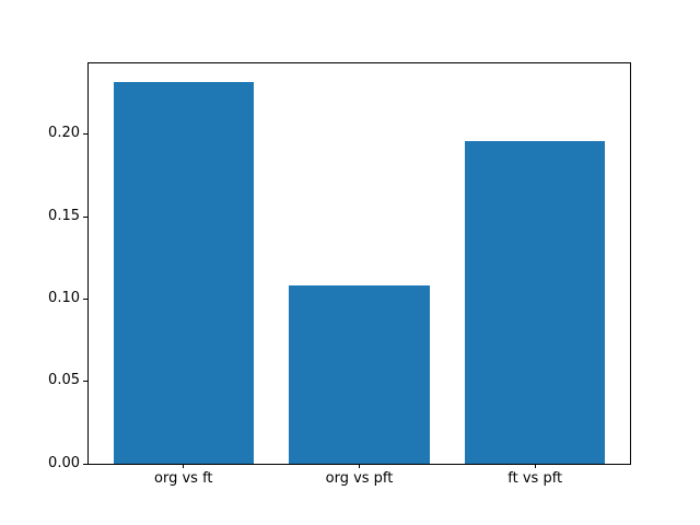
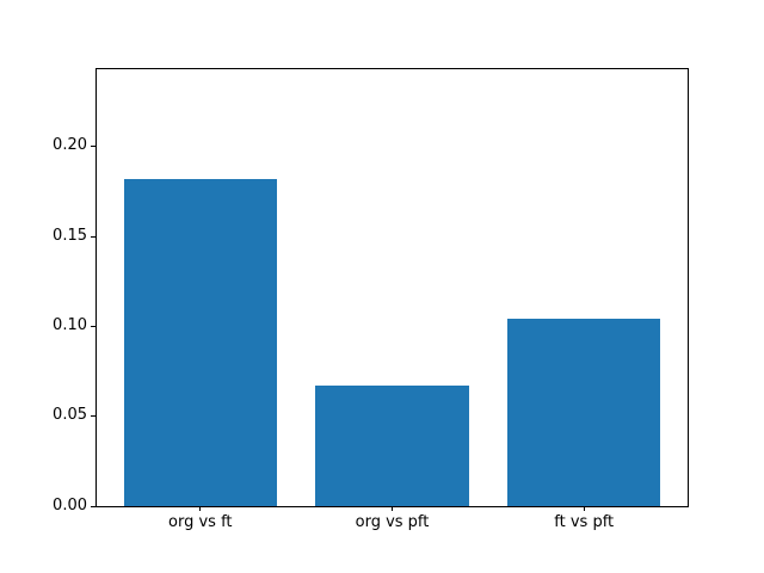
org vs ft: 0.232 -> 0.182
org vs pft: 0.108 -> 0.067
ft vs pft: 0.196 -> 0.104
